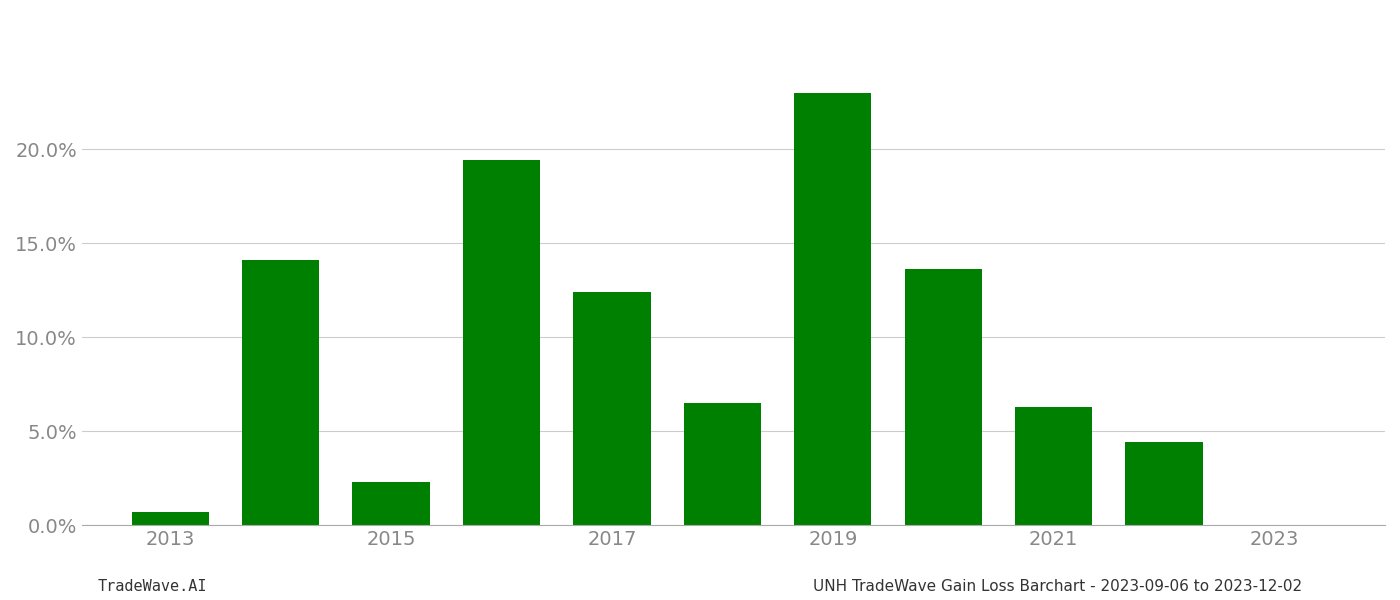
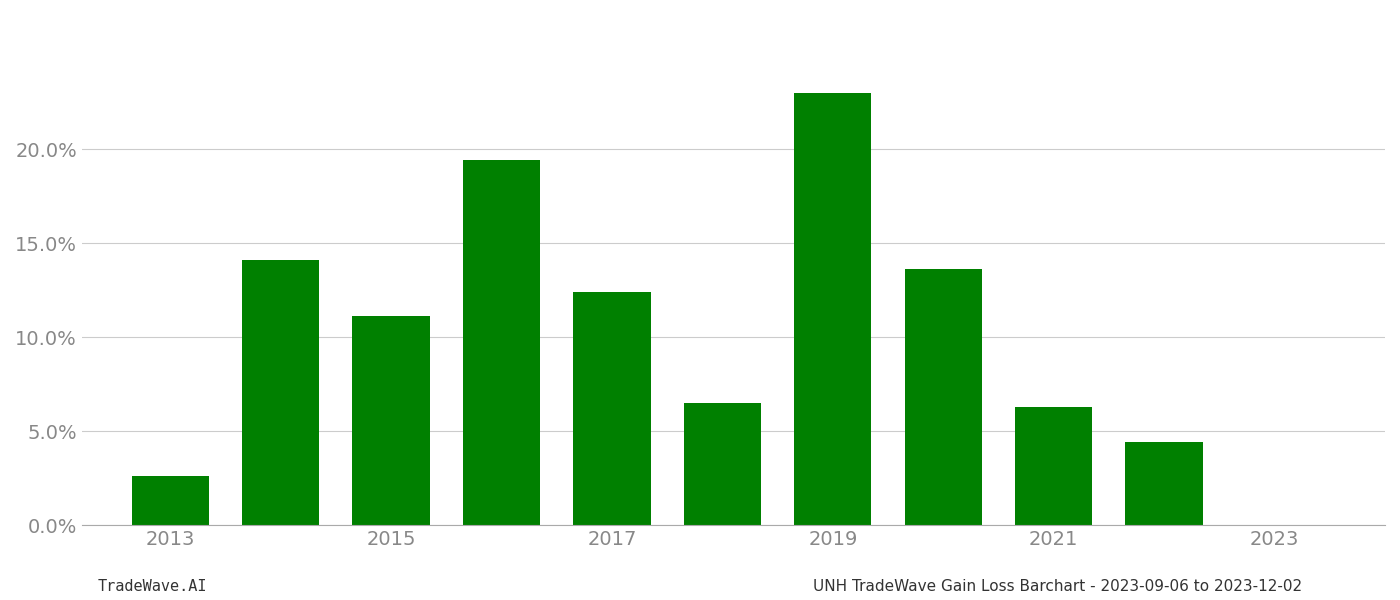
2013: 0.7% -> 2.6%
2015: 2.3% -> 11.1%
